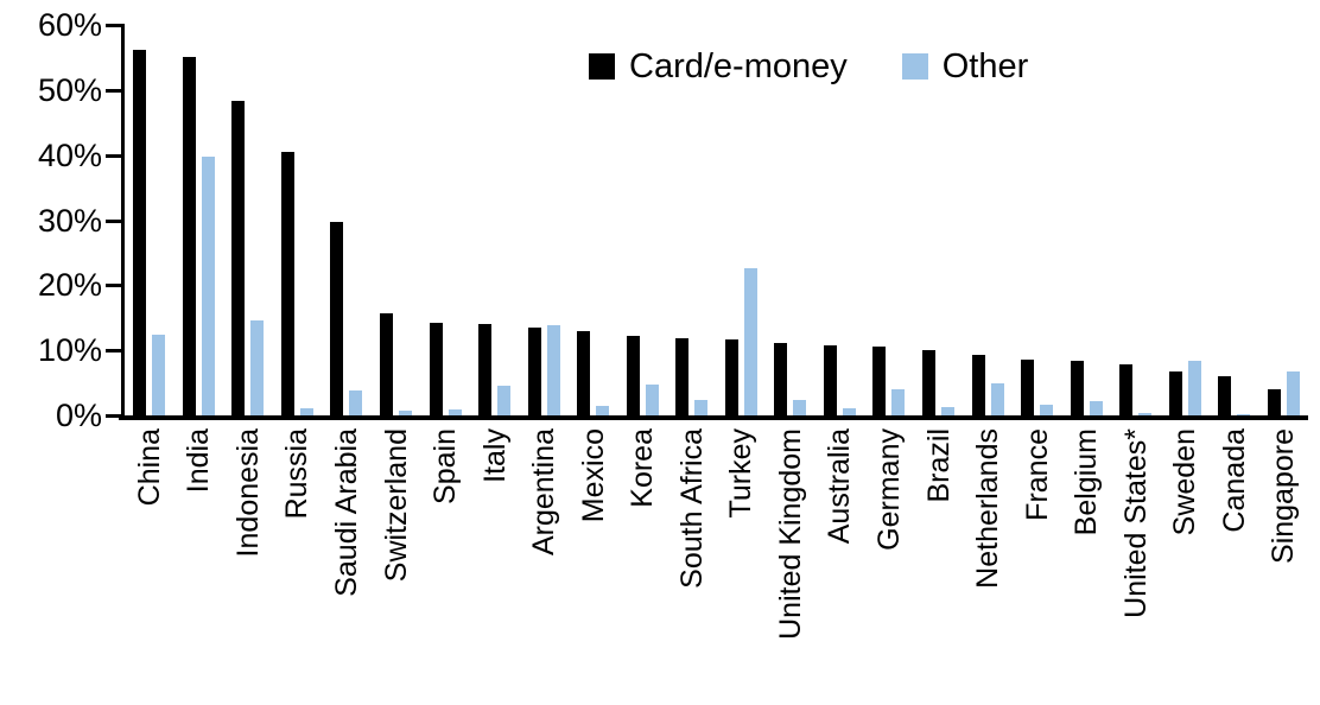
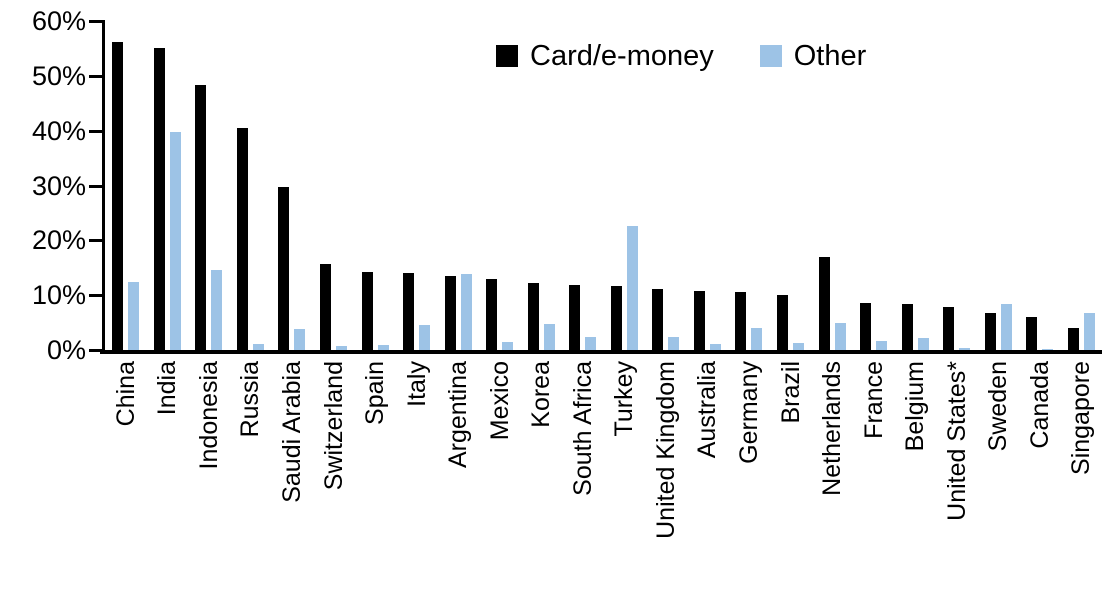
Card/e-money/Netherlands: 9% -> 17%
